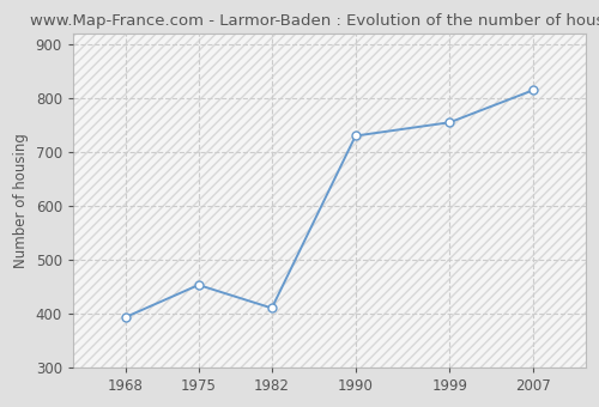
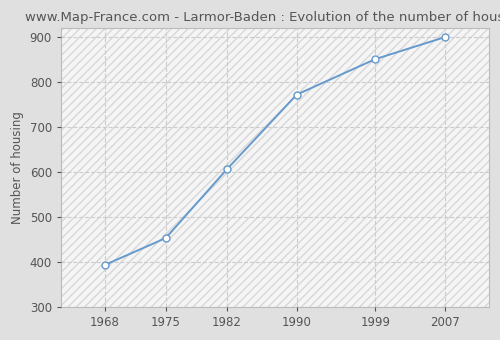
1982: 410 -> 606
1990: 730 -> 772
1999: 755 -> 851
2007: 815 -> 900
